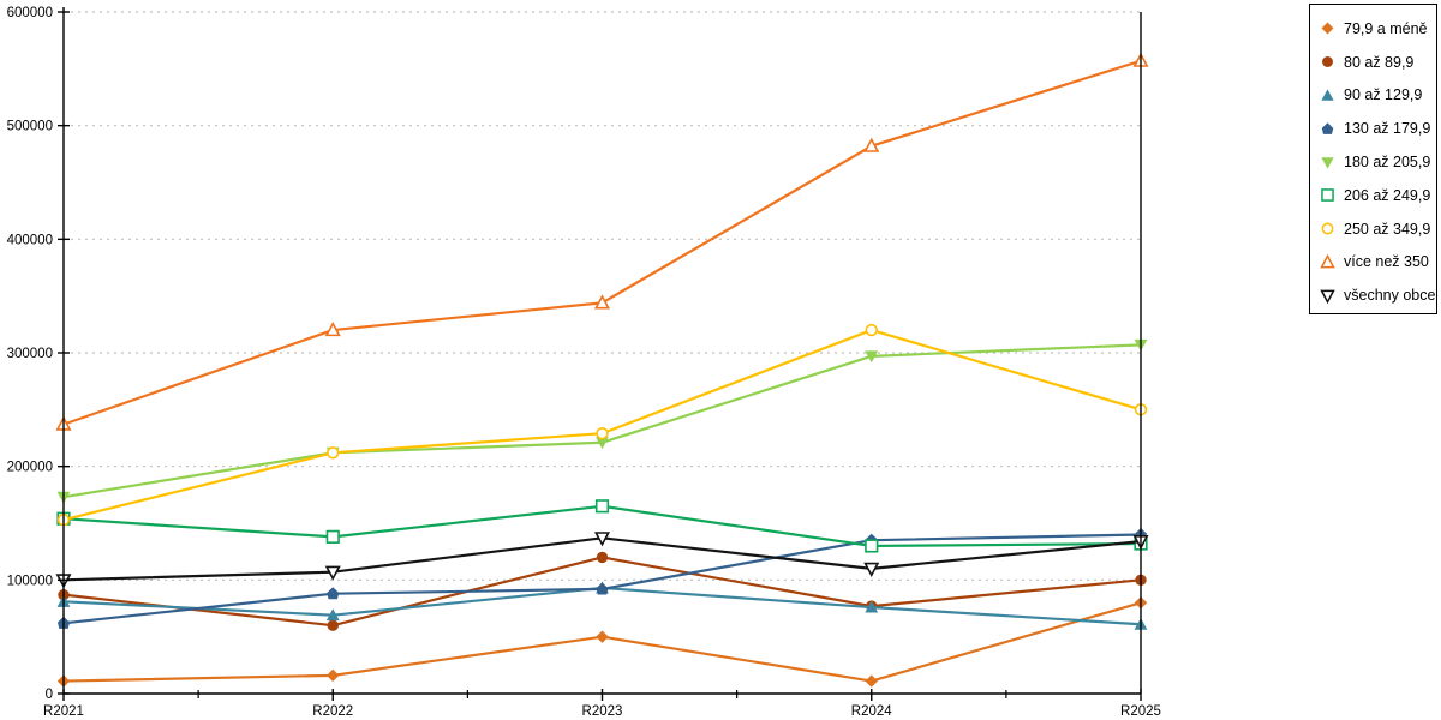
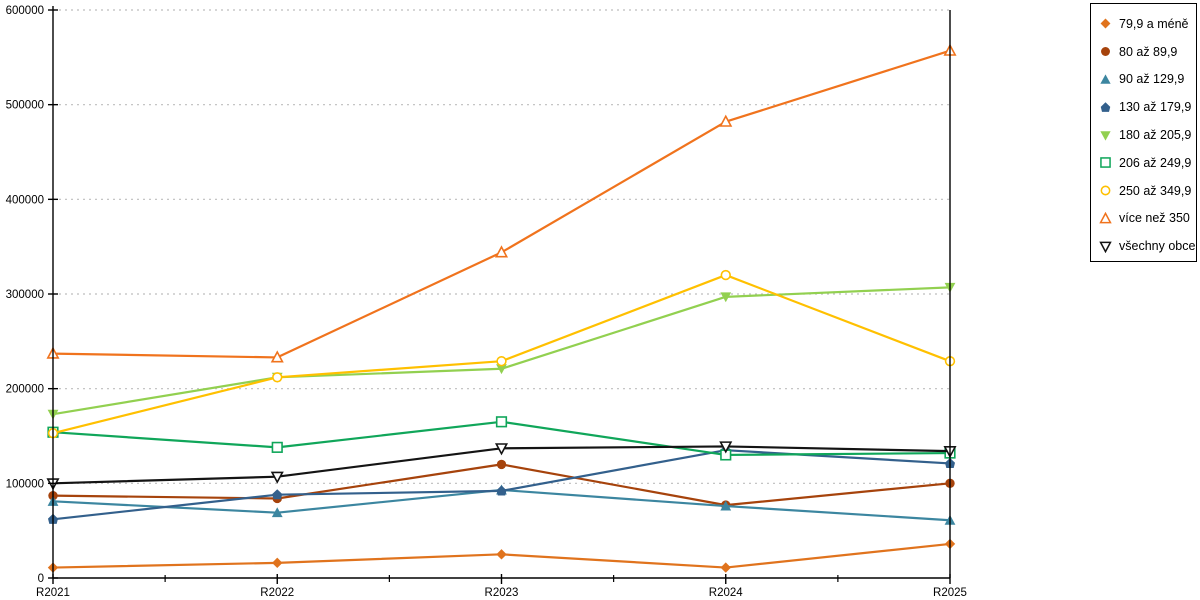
80 až 89,9/R2022: 60000 -> 80000
více než 350/R2022: 320000 -> 230000
79,9 a méně/R2023: 50000 -> 20000
všechny obce/R2024: 110000 -> 140000
79,9 a méně/R2025: 80000 -> 40000
130 až 179,9/R2025: 140000 -> 120000
250 až 349,9/R2025: 250000 -> 230000
